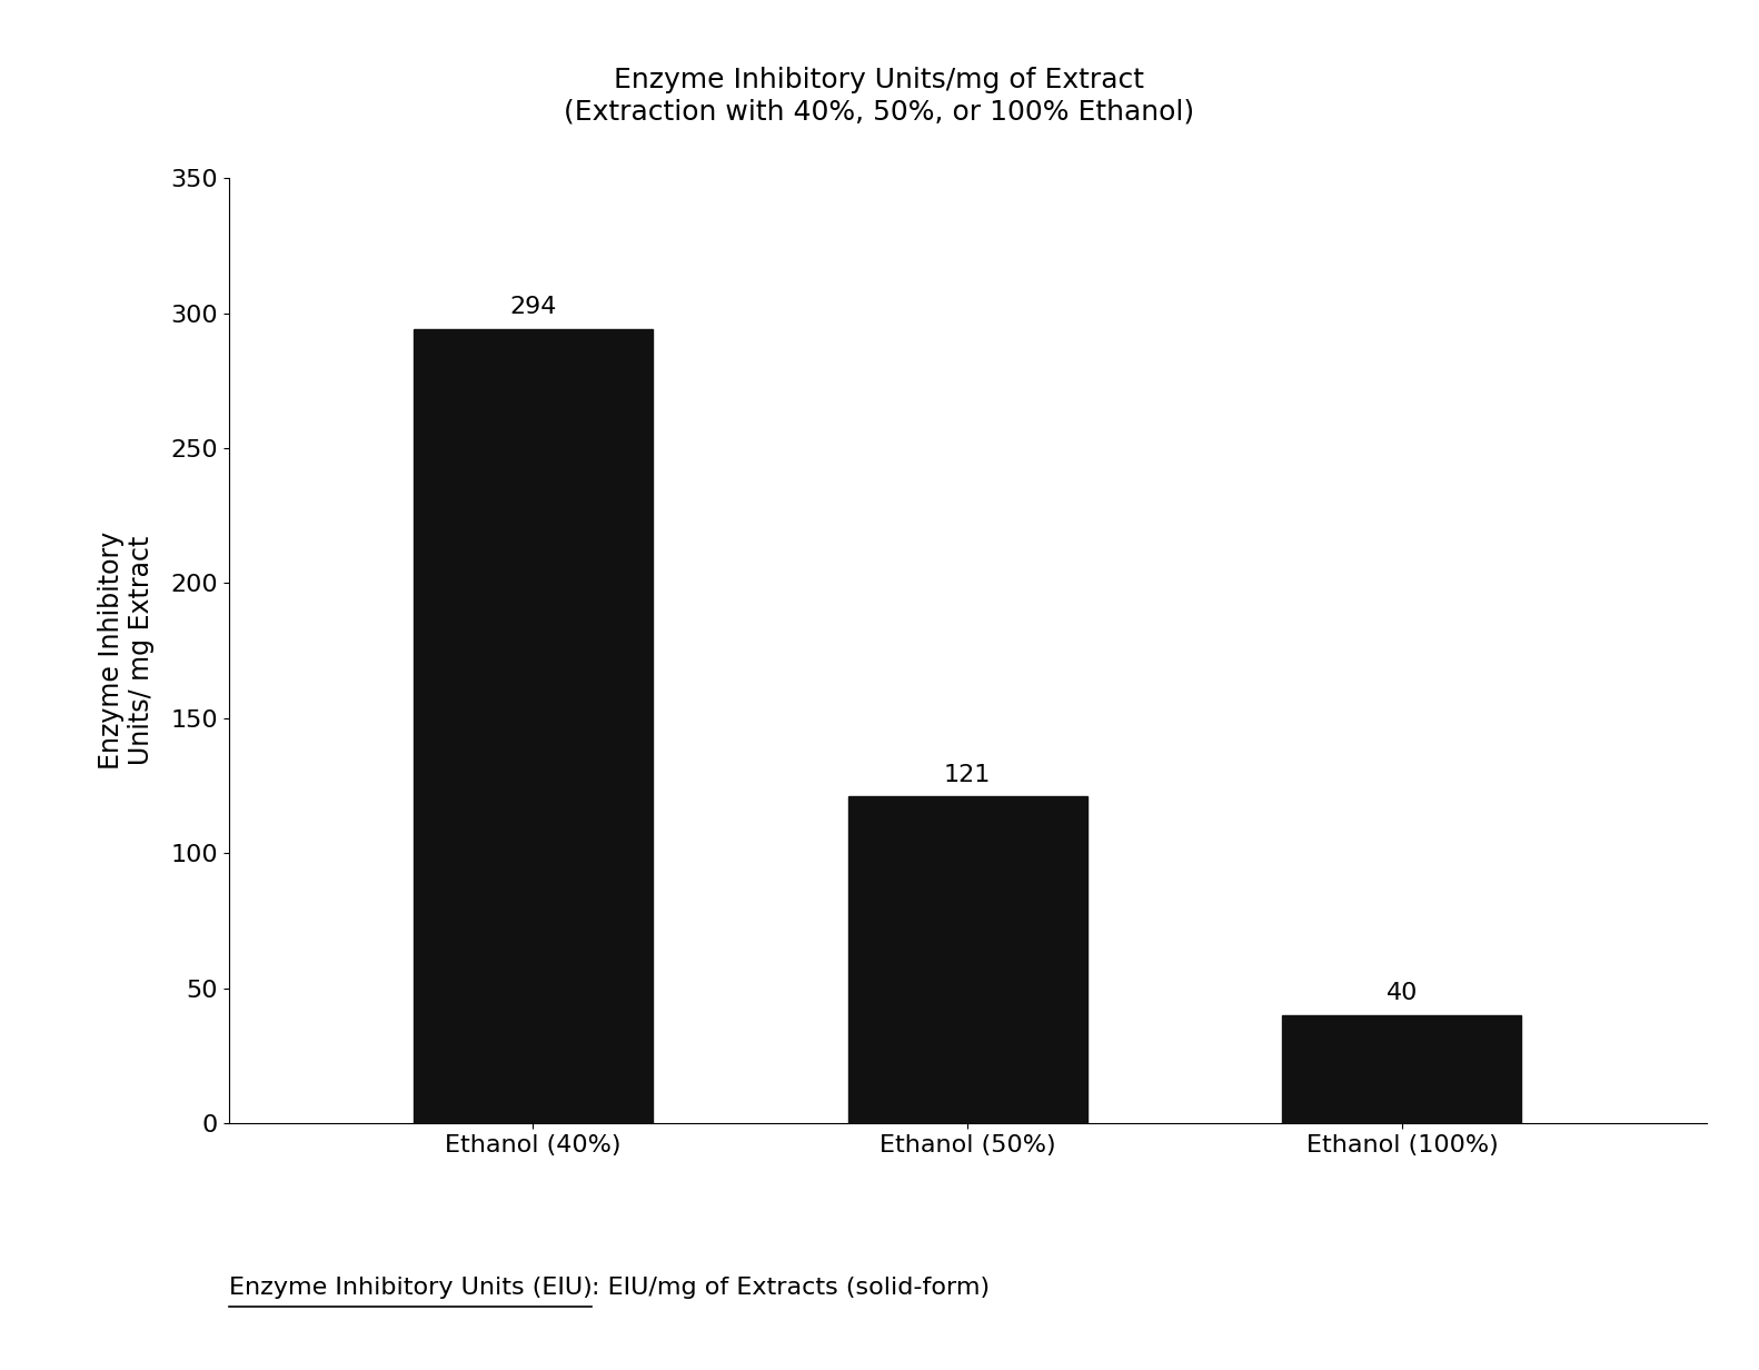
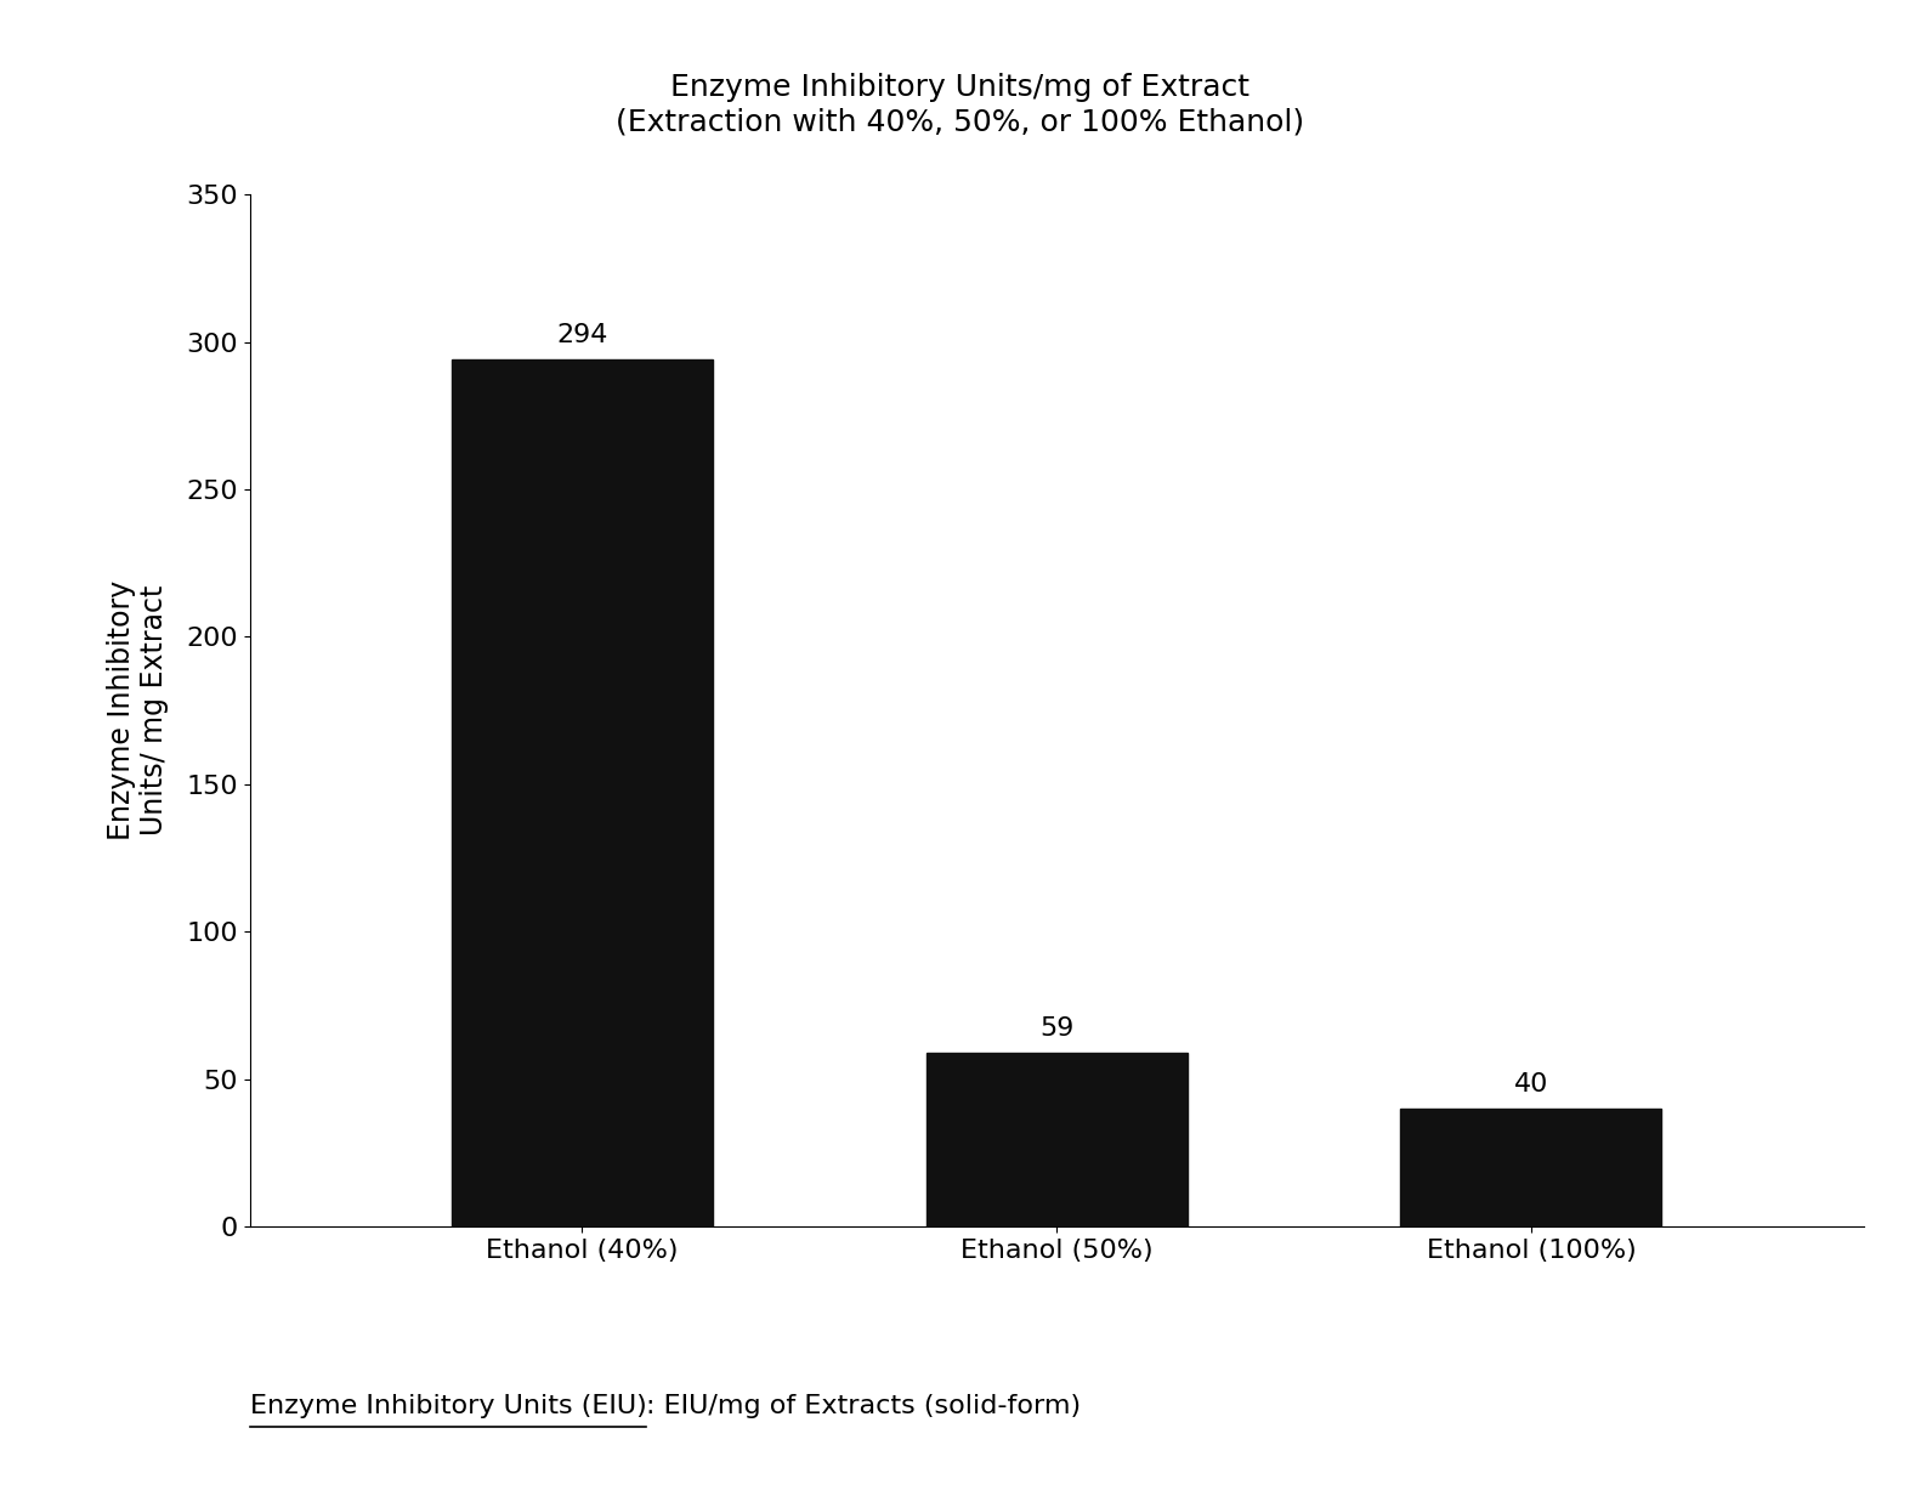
Ethanol (50%): 121 -> 59
